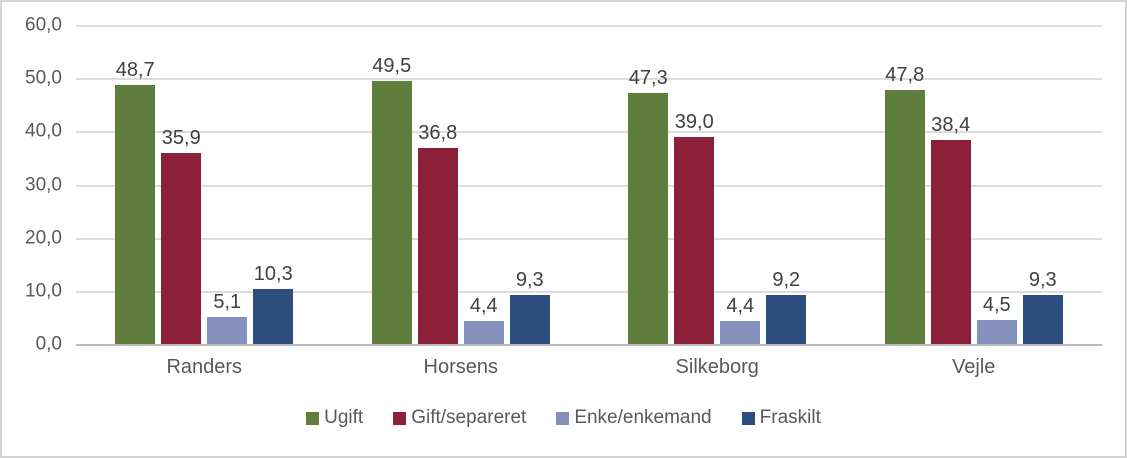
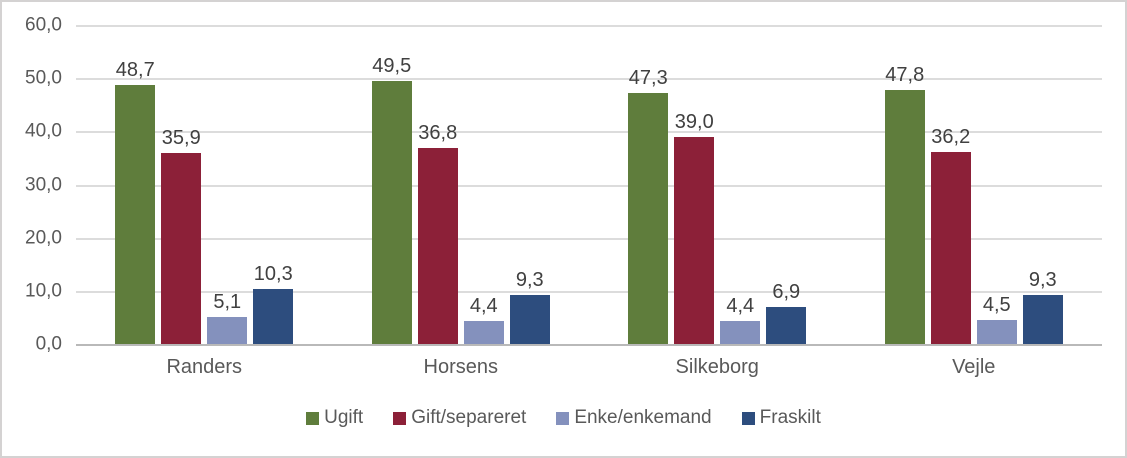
Fraskilt/Silkeborg: 9,2 -> 6,9
Gift/separeret/Vejle: 38,4 -> 36,2
